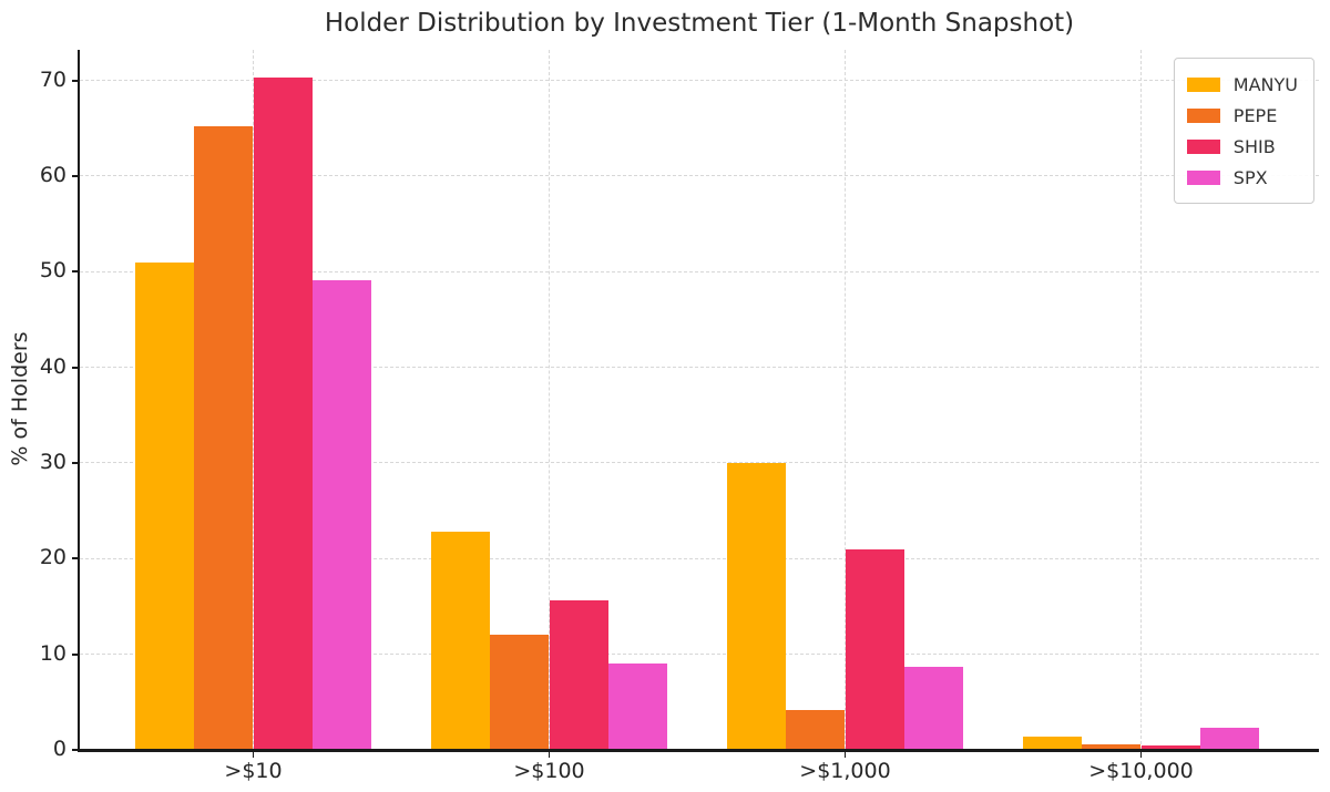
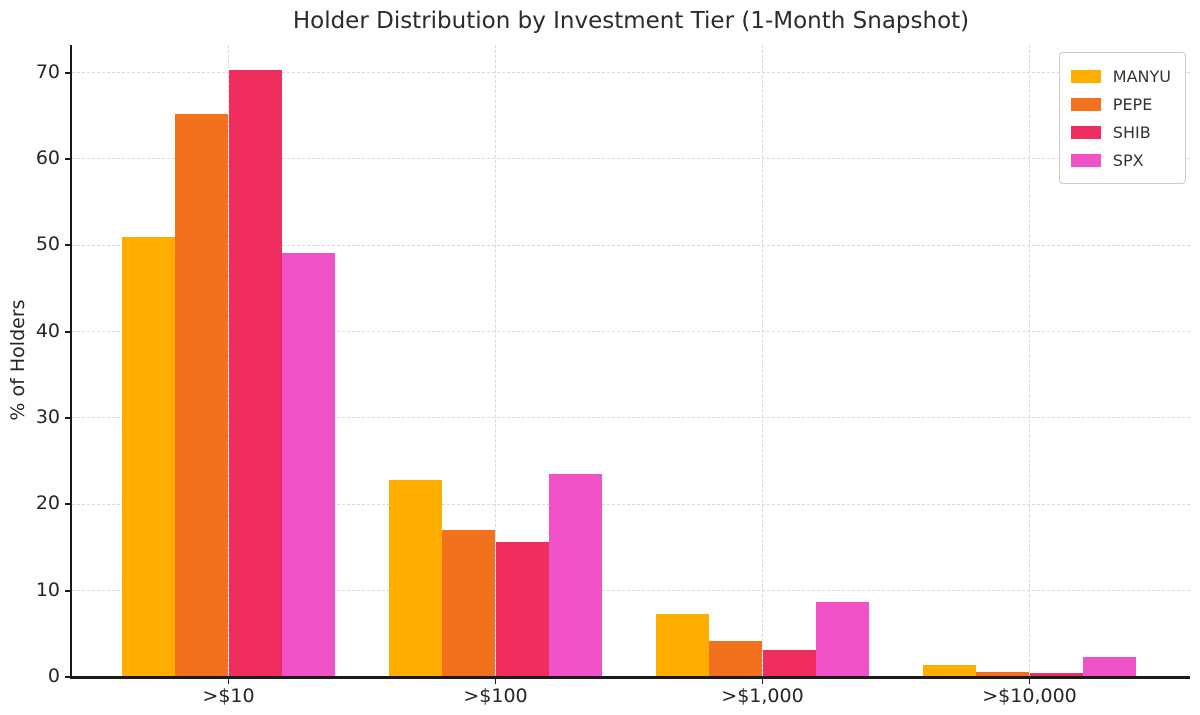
PEPE/>$100: 12 -> 17
SPX/>$100: 9 -> 24
MANYU/>$1,000: 30 -> 7
SHIB/>$1,000: 21 -> 3
